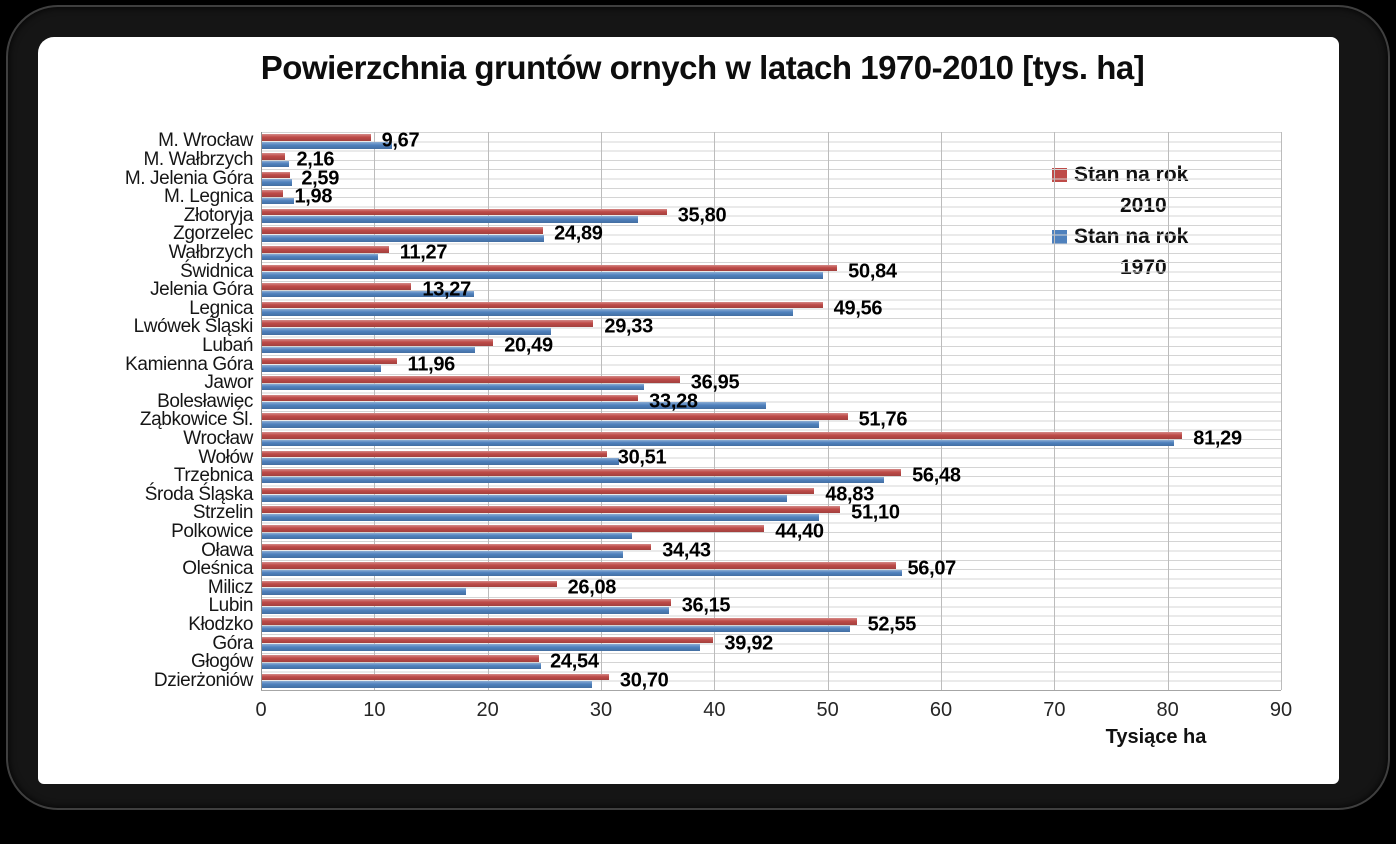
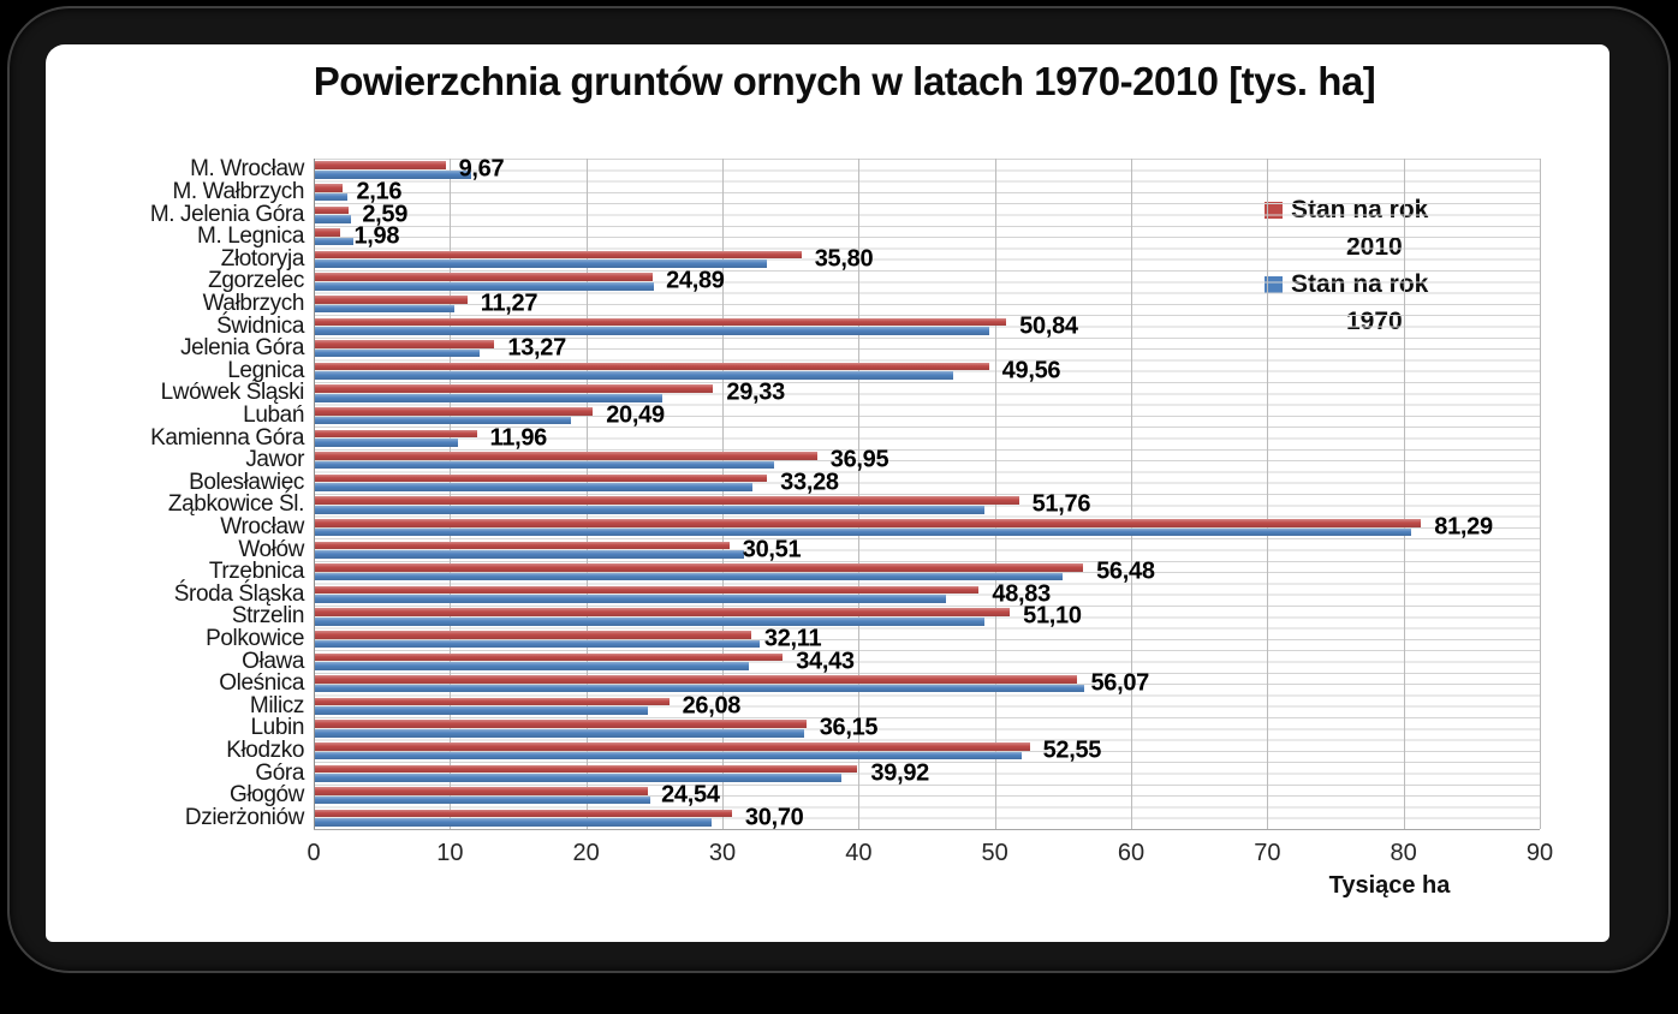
Stan na rok 1970/Jelenia Góra: 18.8 -> 12.2
Stan na rok 1970/Bolesławiec: 44.6 -> 32.2
Stan na rok 2010/Polkowice: 44,40 -> 32,11
Stan na rok 1970/Milicz: 18.1 -> 24.5
